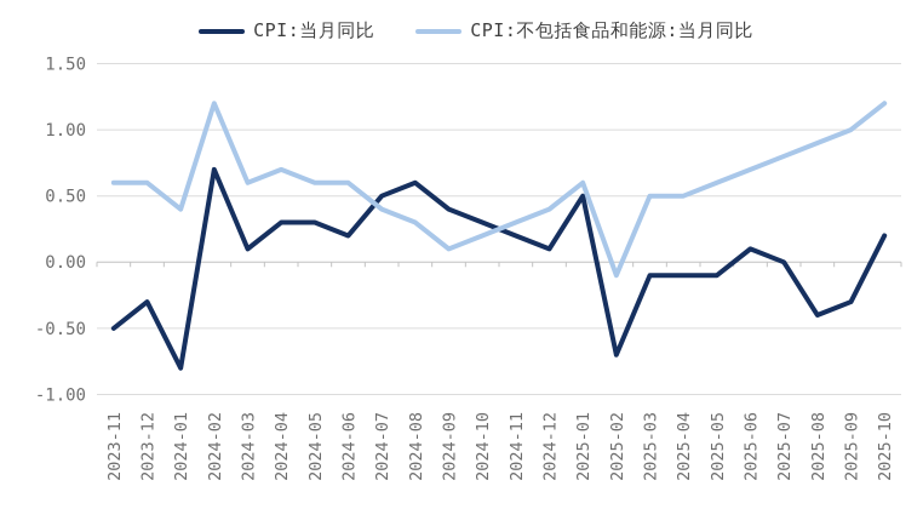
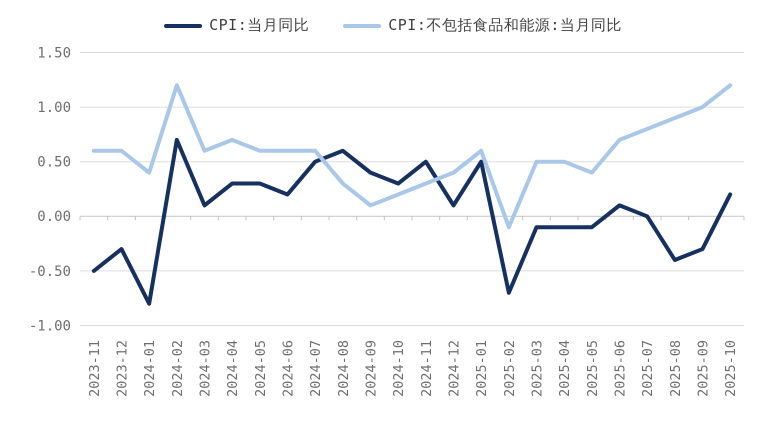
CPI:不包括食品和能源:当月同比/2024-07: 0.4 -> 0.6
CPI:当月同比/2024-11: 0.2 -> 0.5
CPI:不包括食品和能源:当月同比/2025-05: 0.6 -> 0.4
